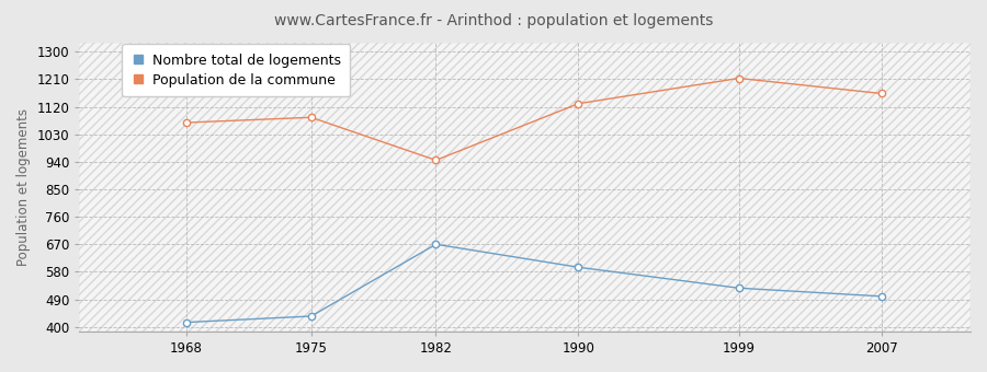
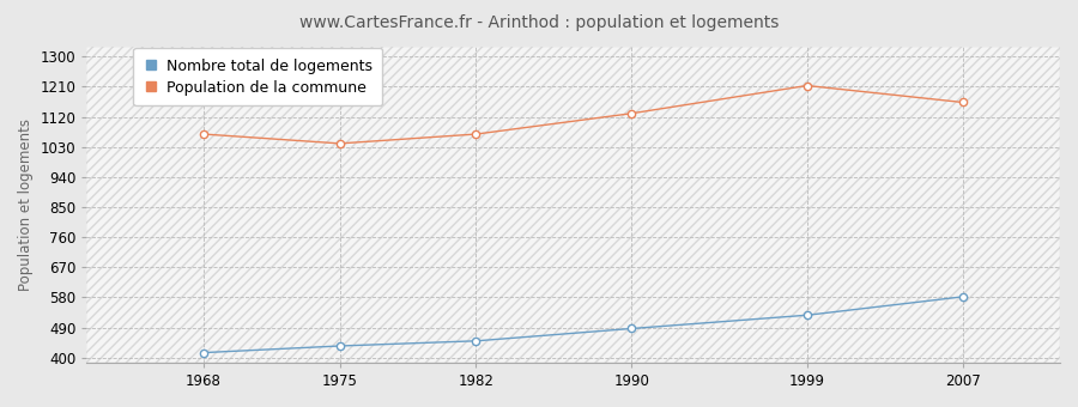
Population de la commune/1975: 1085 -> 1040
Nombre total de logements/1982: 670 -> 450
Population de la commune/1982: 945 -> 1068
Nombre total de logements/1990: 595 -> 487
Nombre total de logements/2007: 500 -> 582
